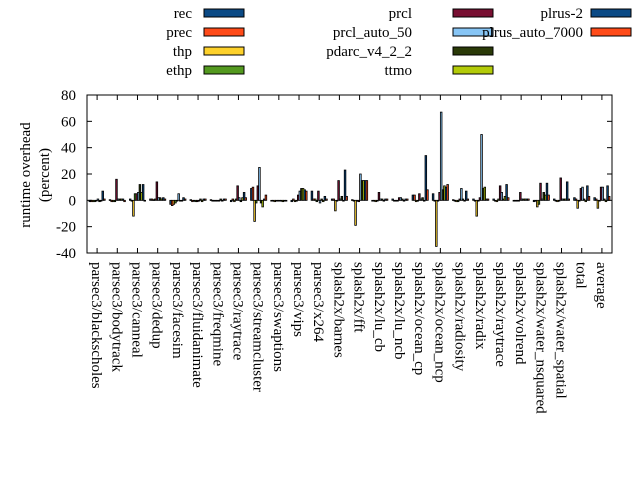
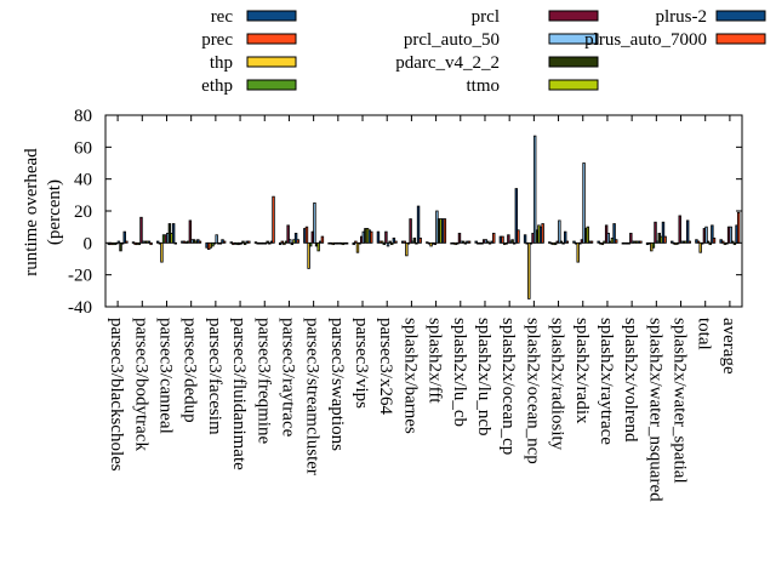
pdarc_v4_2_2/parsec3/blackscholes: -1 -> -5
plrus_auto_7000/parsec3/freqmine: 1 -> 29
prcl/parsec3/streamcluster: 11 -> 7
thp/parsec3/vips: -1 -> -6
thp/splash2x/fft: -19 -> -2
plrus_auto_7000/splash2x/lu_ncb: 1 -> 6
prcl_auto_50/splash2x/radiosity: 9 -> 14
thp/average: -6 -> -1
plrus_auto_7000/average: 3 -> 19
